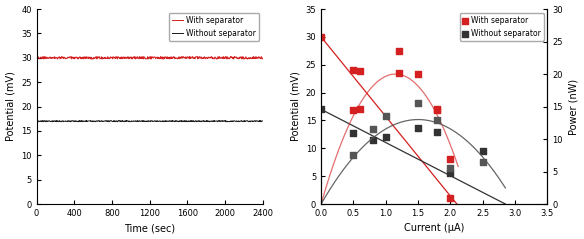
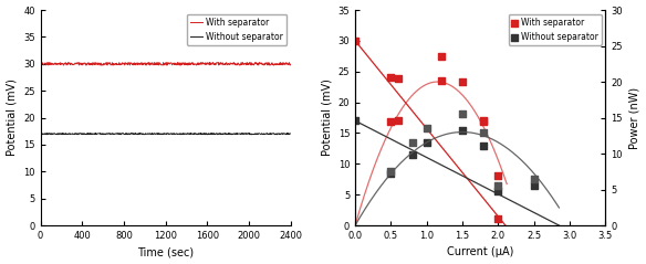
Without separator/0.5: 12.8 -> 8.5
Without separator/1.0: 12.0 -> 13.5
Without separator/1.5: 13.6 -> 15.5
Without separator/2.5: 9.6 -> 6.5
